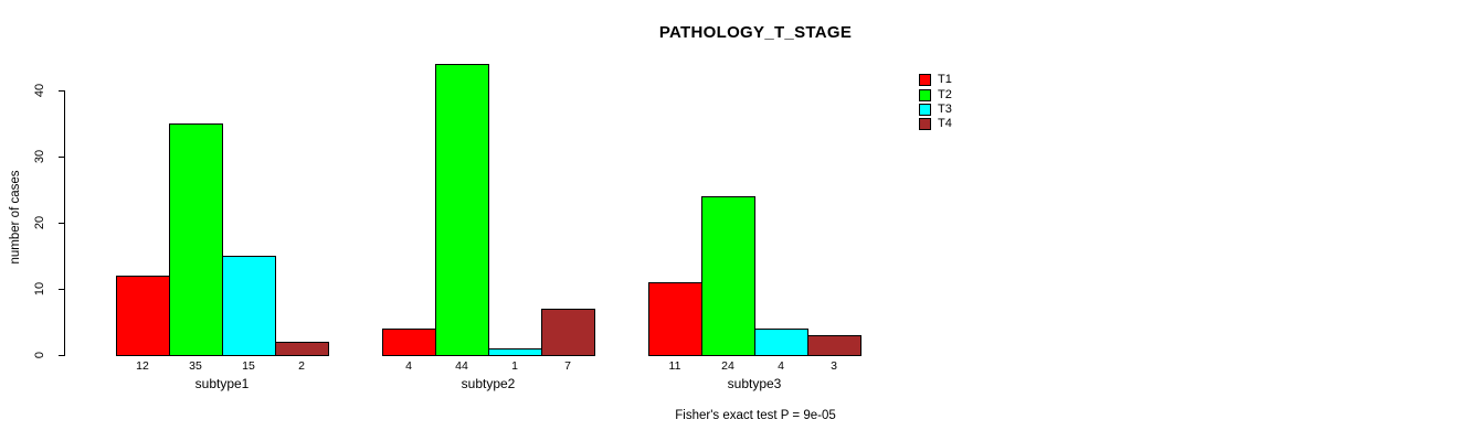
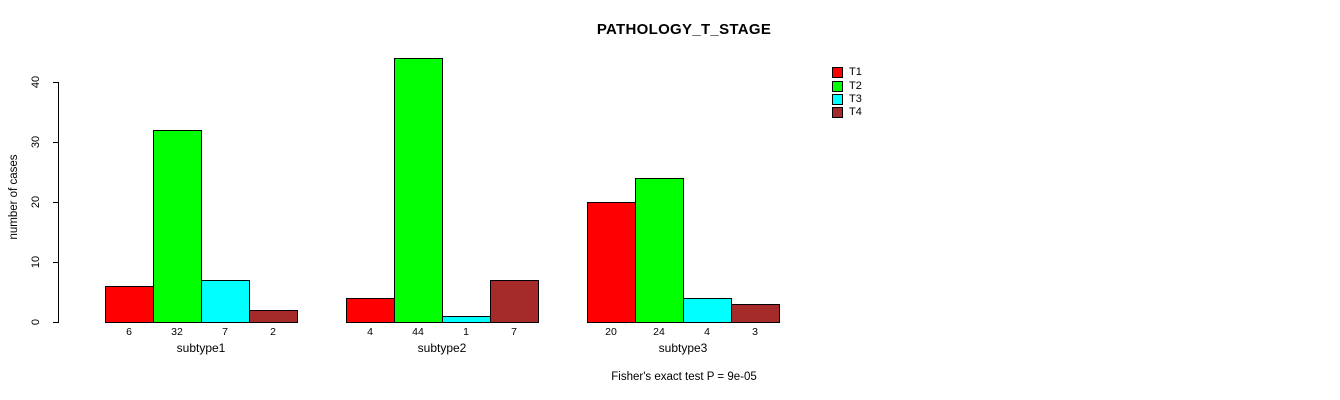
T1/subtype1: 12 -> 6
T2/subtype1: 35 -> 32
T3/subtype1: 15 -> 7
T1/subtype3: 11 -> 20
